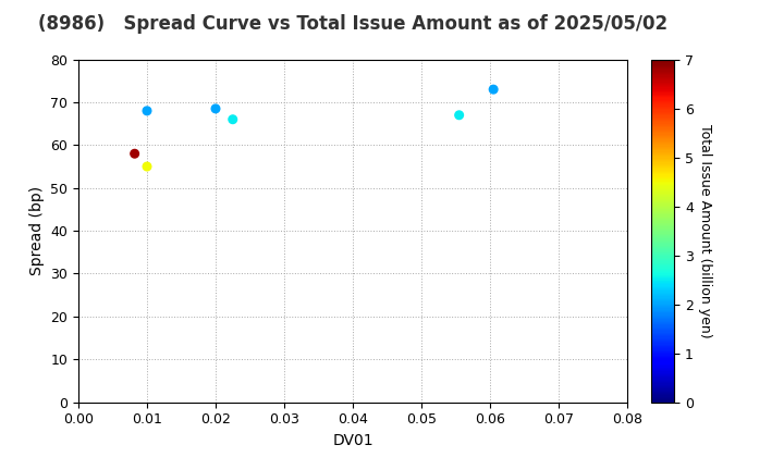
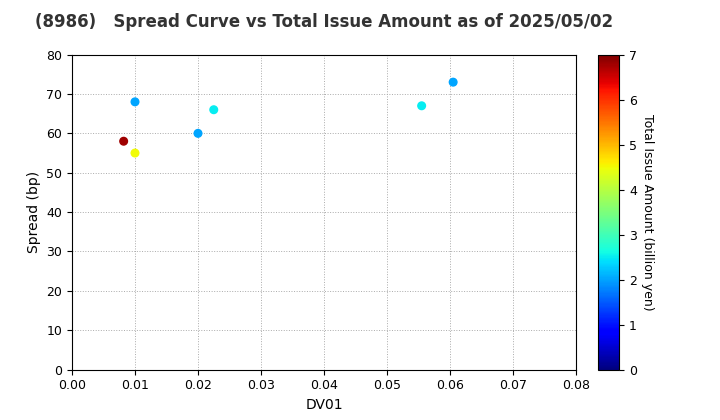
0.02: 68.5 -> 60.0
